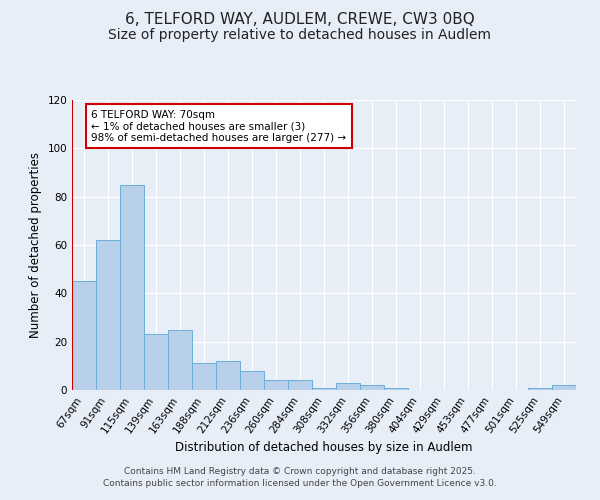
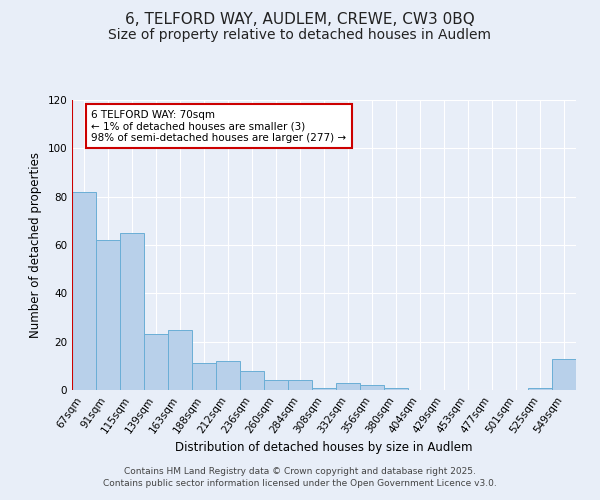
67sqm: 45 -> 82
115sqm: 85 -> 65
549sqm: 2 -> 13
